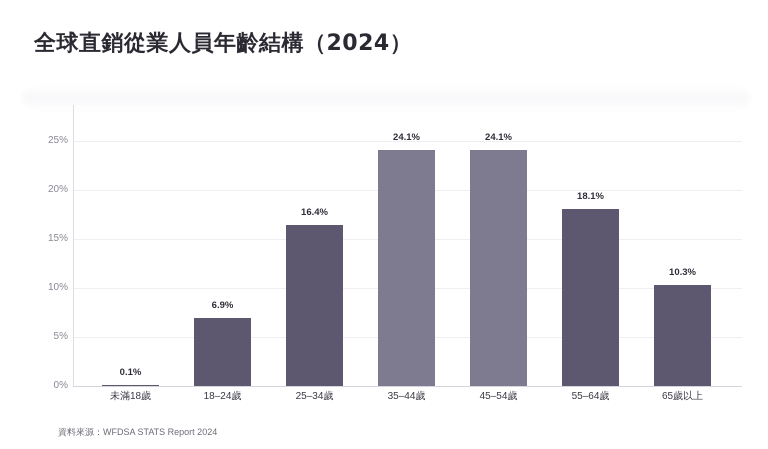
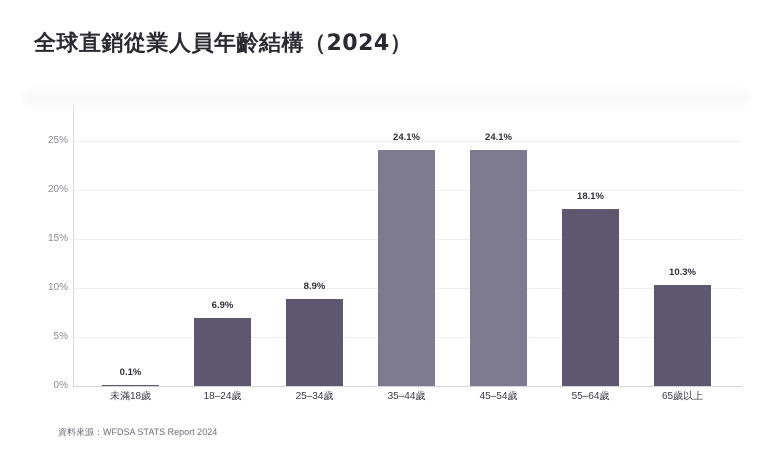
25–34歲: 16.4% -> 8.9%
